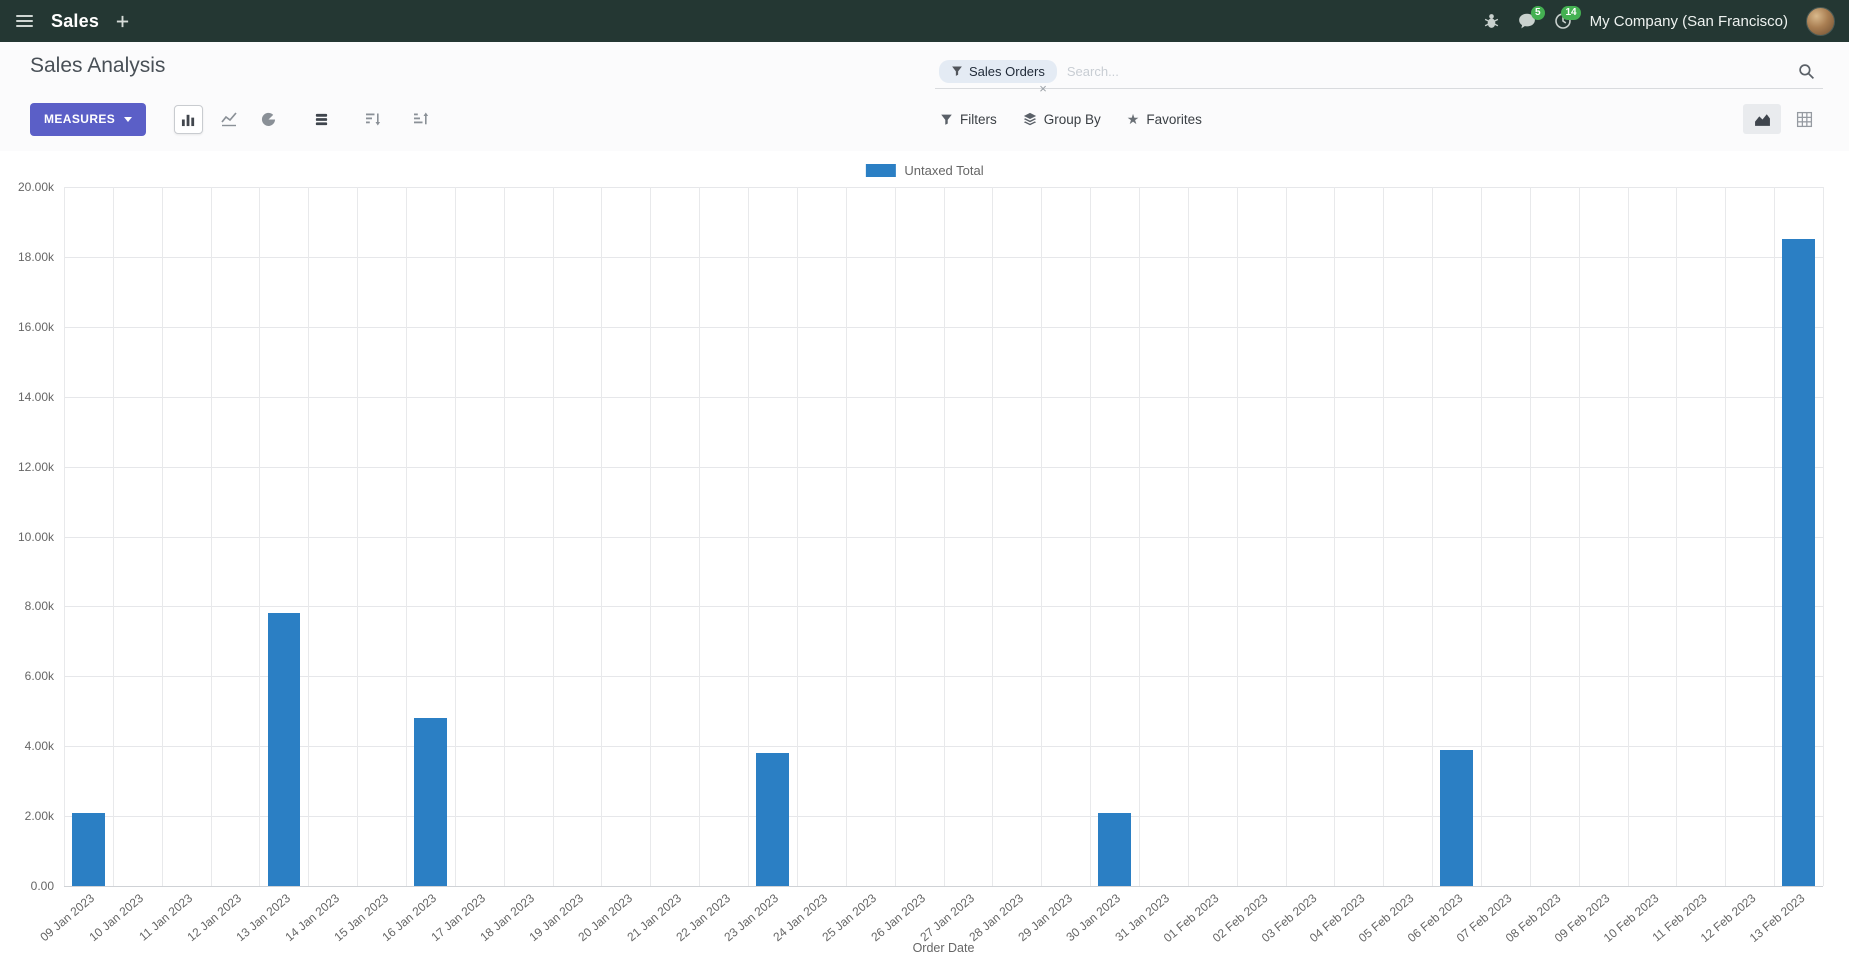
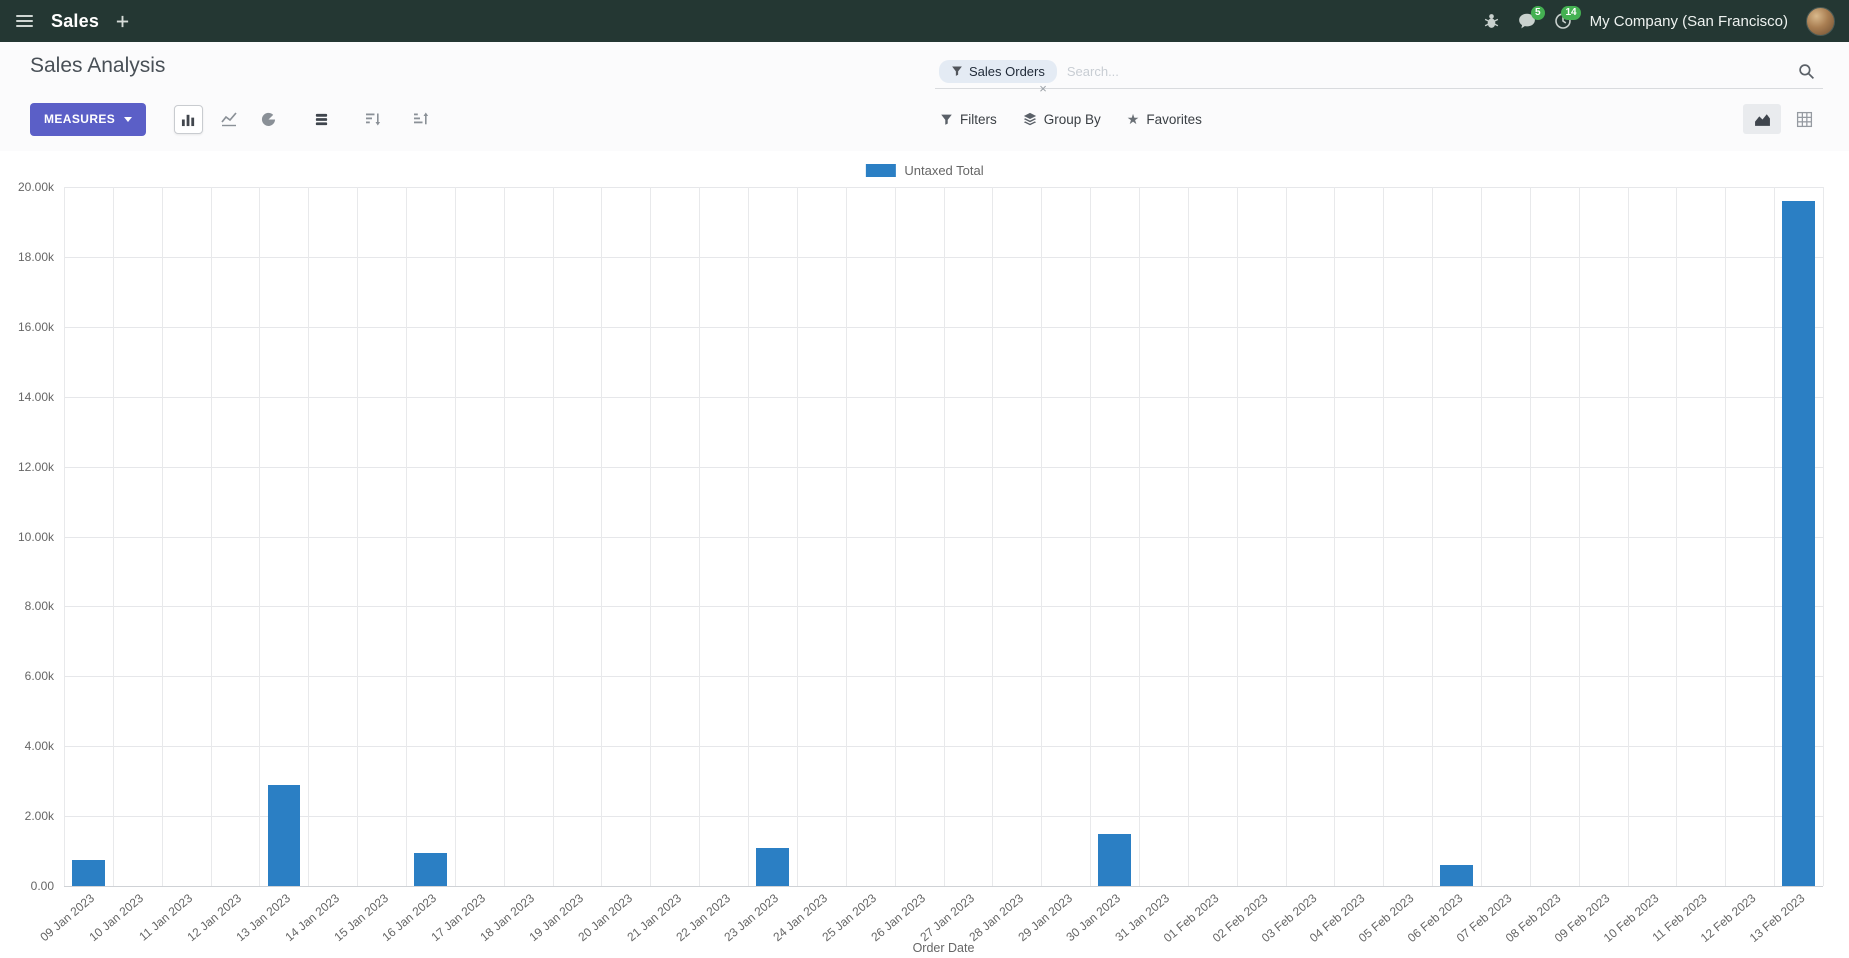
09 Jan 2023: 2.1k -> 0.8k
13 Jan 2023: 7.8k -> 2.9k
16 Jan 2023: 4.8k -> 1.0k
23 Jan 2023: 3.8k -> 1.1k
30 Jan 2023: 2.1k -> 1.5k
06 Feb 2023: 3.9k -> 0.6k
13 Feb 2023: 18.5k -> 19.6k
